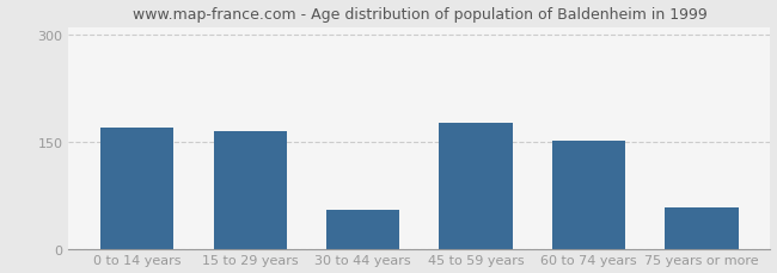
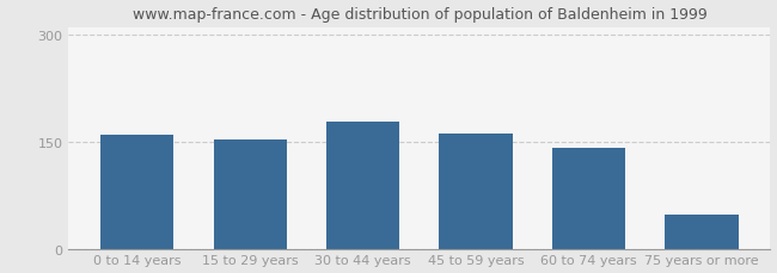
0 to 14 years: 170 -> 160
15 to 29 years: 164 -> 153
30 to 44 years: 54 -> 178
45 to 59 years: 176 -> 162
60 to 74 years: 152 -> 142
75 years or more: 58 -> 48
